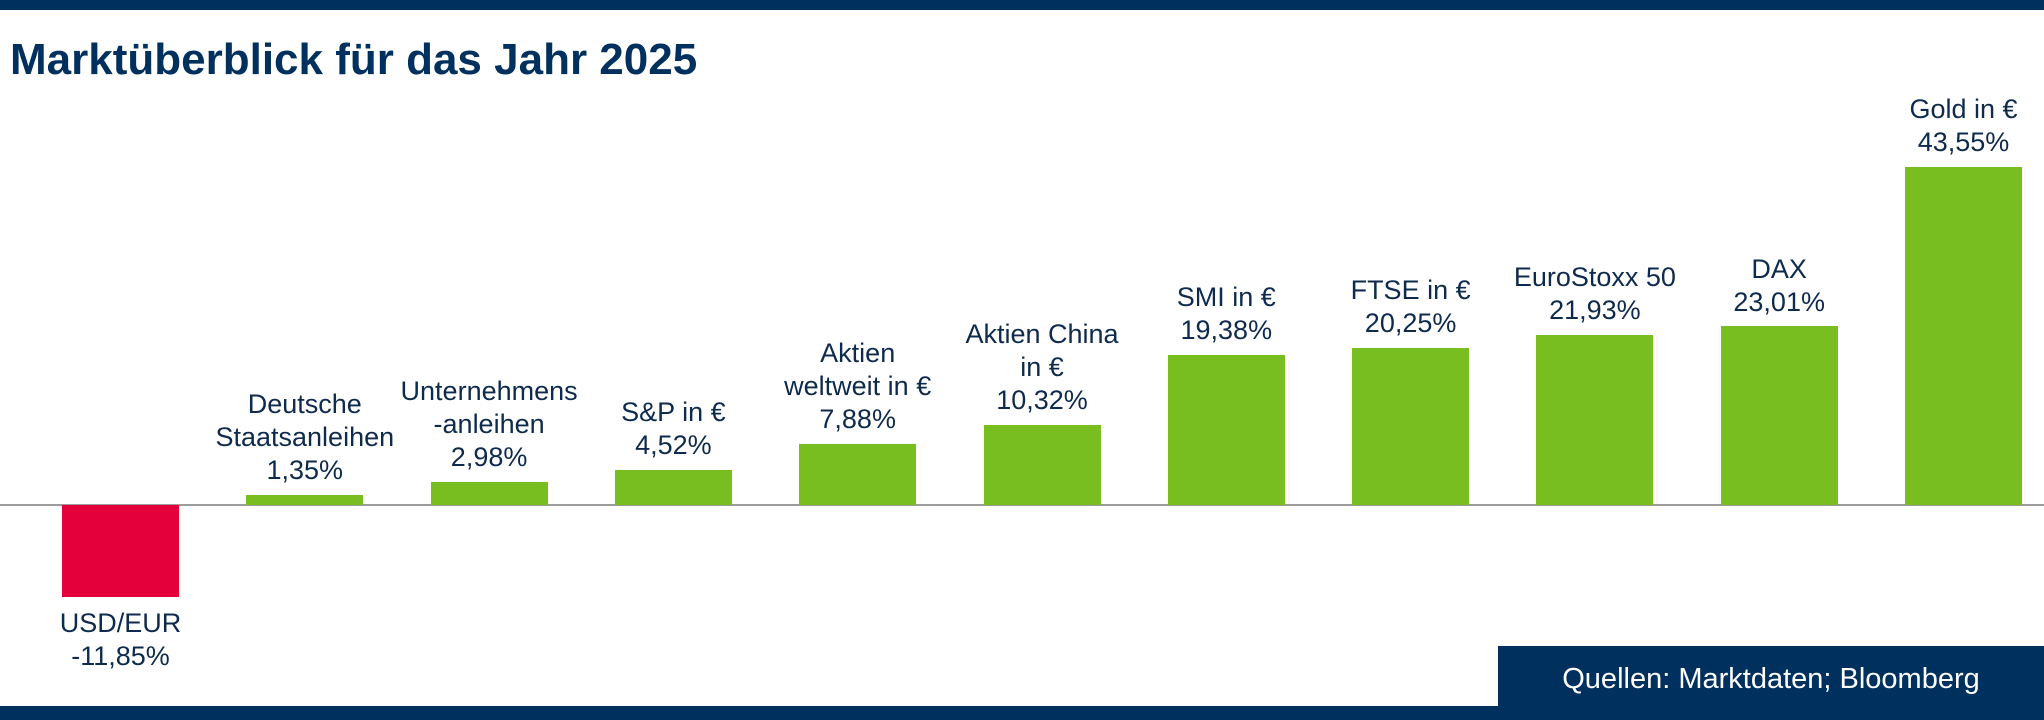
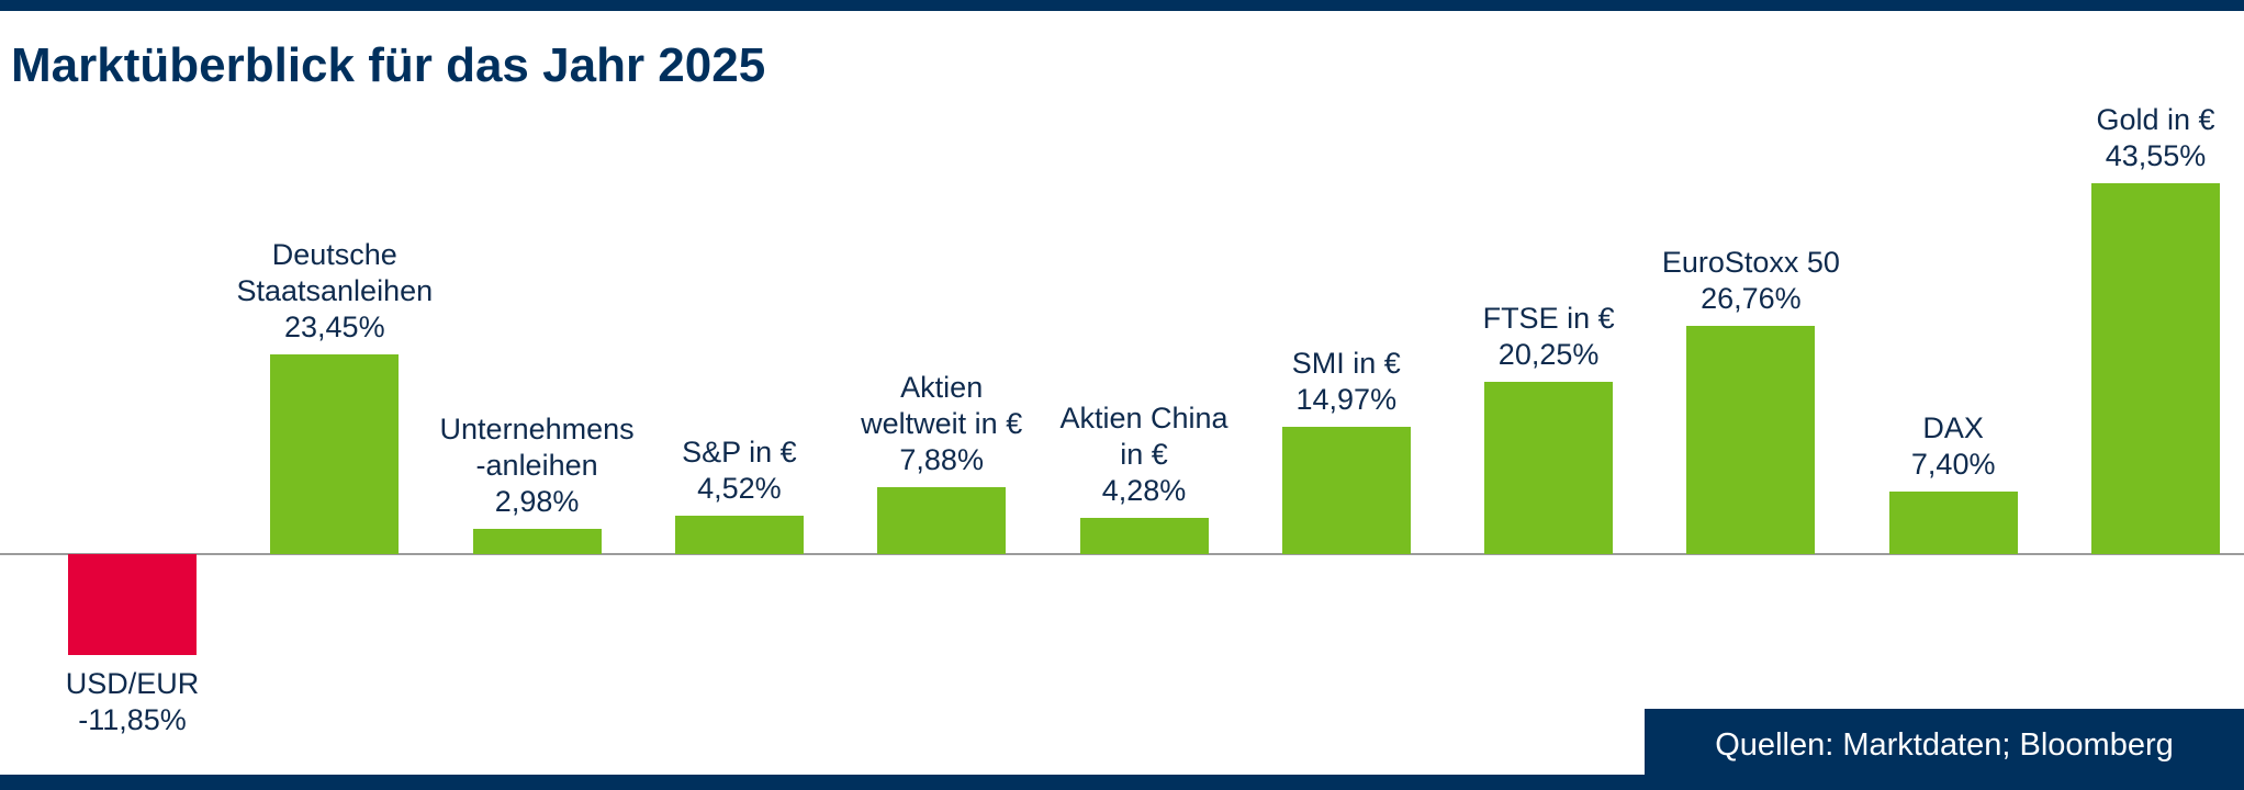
Deutsche Staatsanleihen: 1,35% -> 23,45%
Aktien China in €: 10,32% -> 4,28%
SMI in €: 19,38% -> 14,97%
EuroStoxx 50: 21,93% -> 26,76%
DAX: 23,01% -> 7,40%
